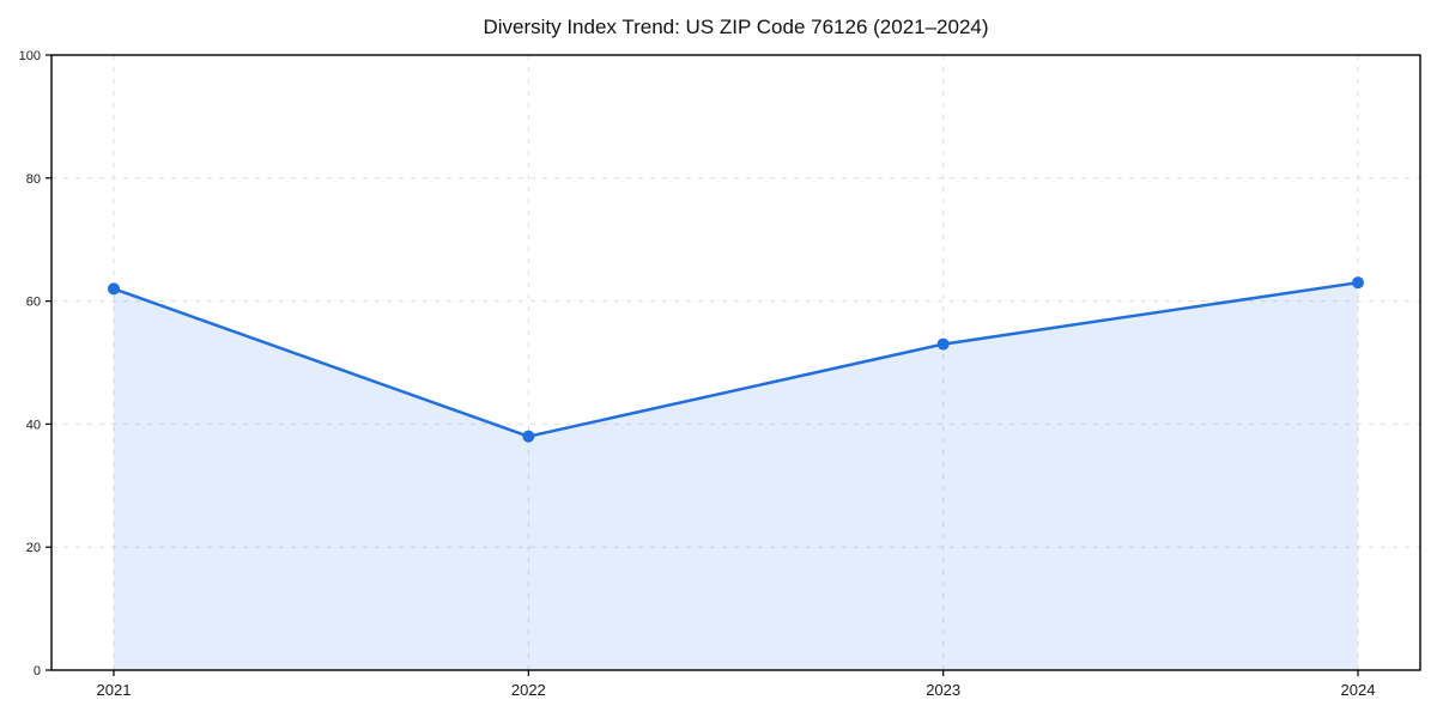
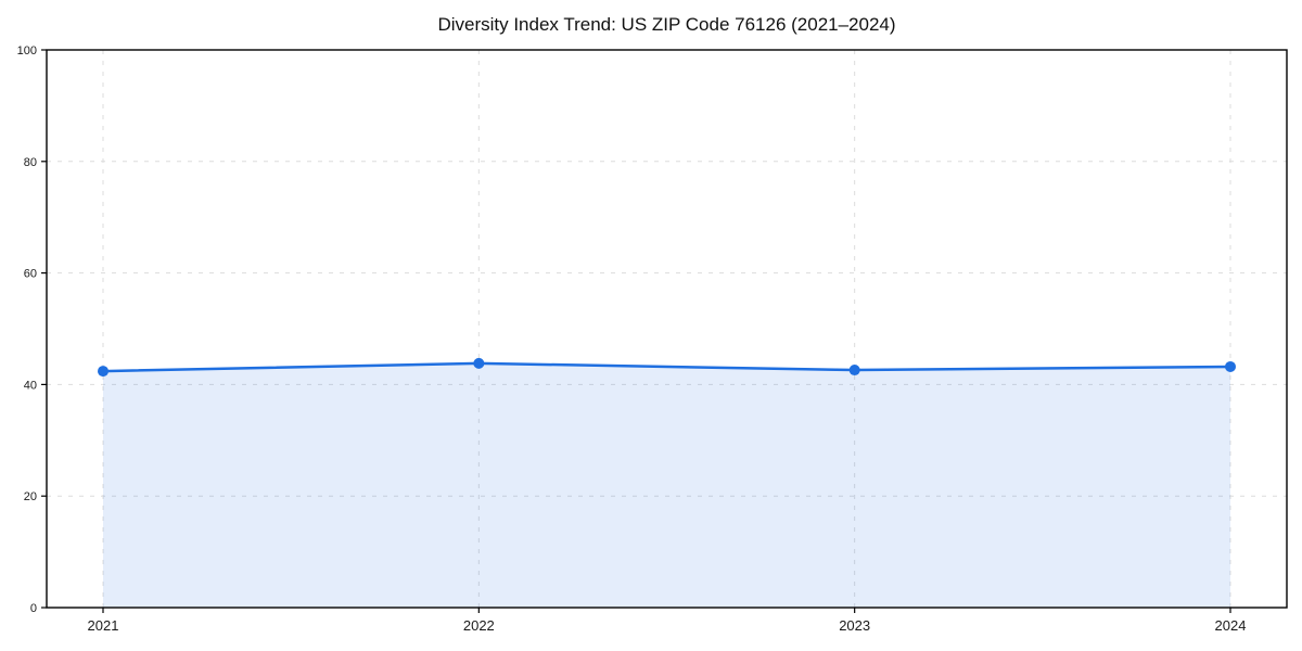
2021: 62 -> 42
2022: 38 -> 44
2023: 53 -> 43
2024: 63 -> 43
